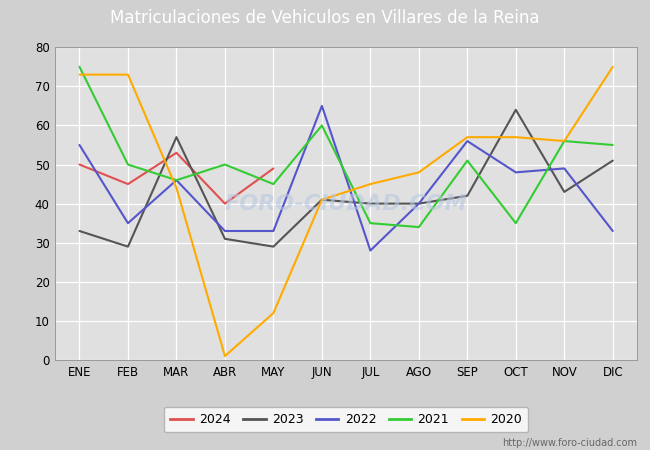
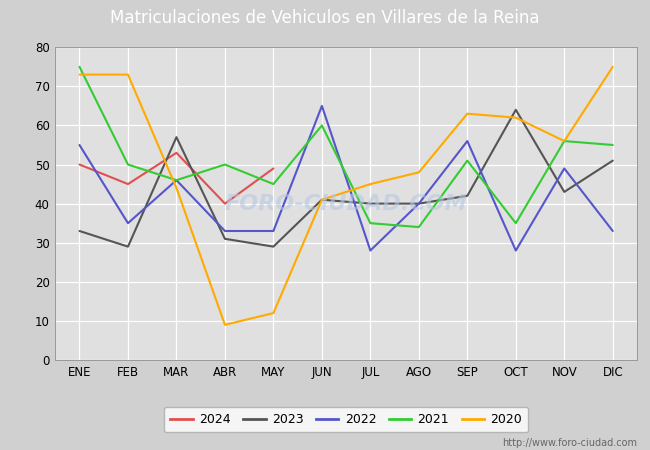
2020/ABR: 1 -> 9
2020/SEP: 57 -> 63
2022/OCT: 48 -> 28
2020/OCT: 57 -> 62
